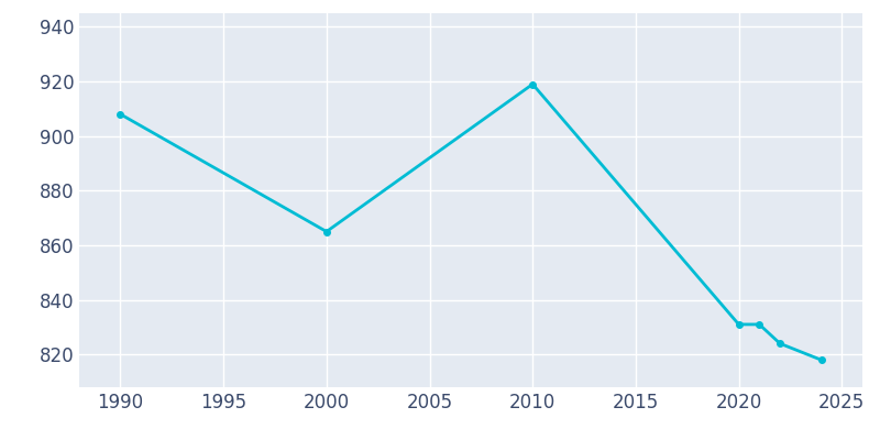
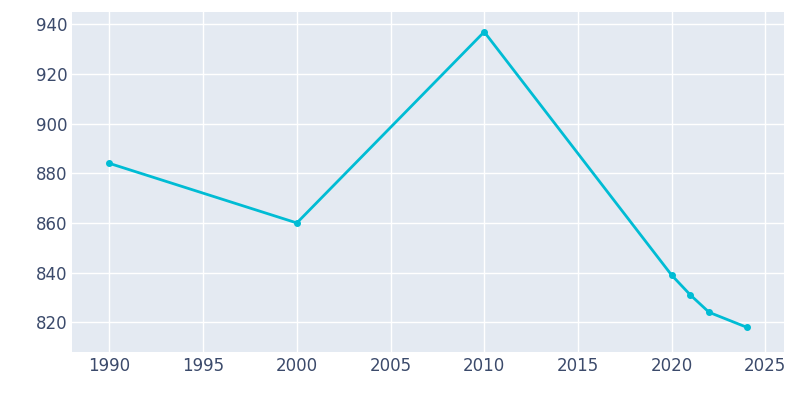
1990: 908 -> 884
2000: 865 -> 860
2010: 919 -> 937
2020: 831 -> 839
